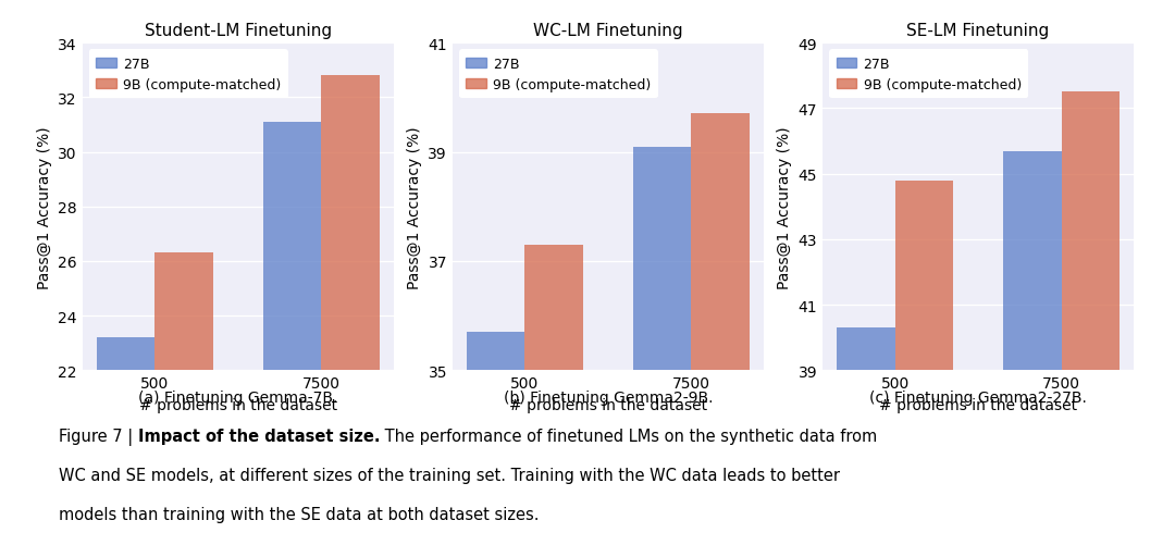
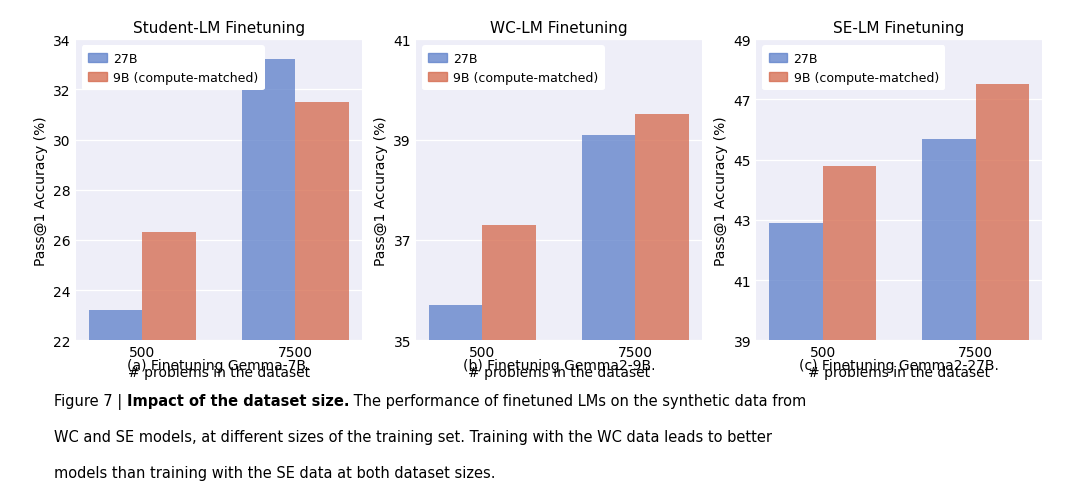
Student-LM Finetuning/27B/7500: 31.1 -> 33.2
Student-LM Finetuning/9B (compute-matched)/7500: 32.8 -> 31.5
WC-LM Finetuning/9B (compute-matched)/7500: 39.7 -> 39.5
SE-LM Finetuning/27B/500: 40.3 -> 42.9
